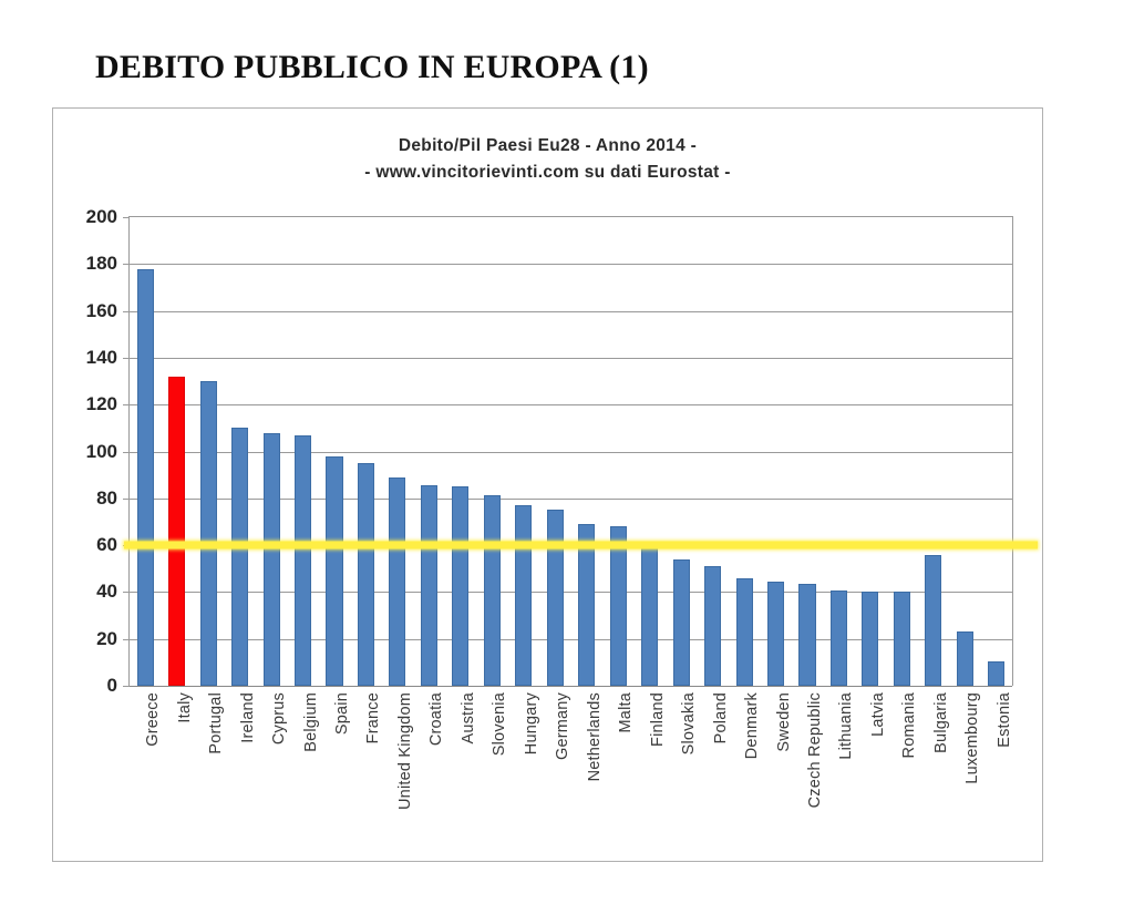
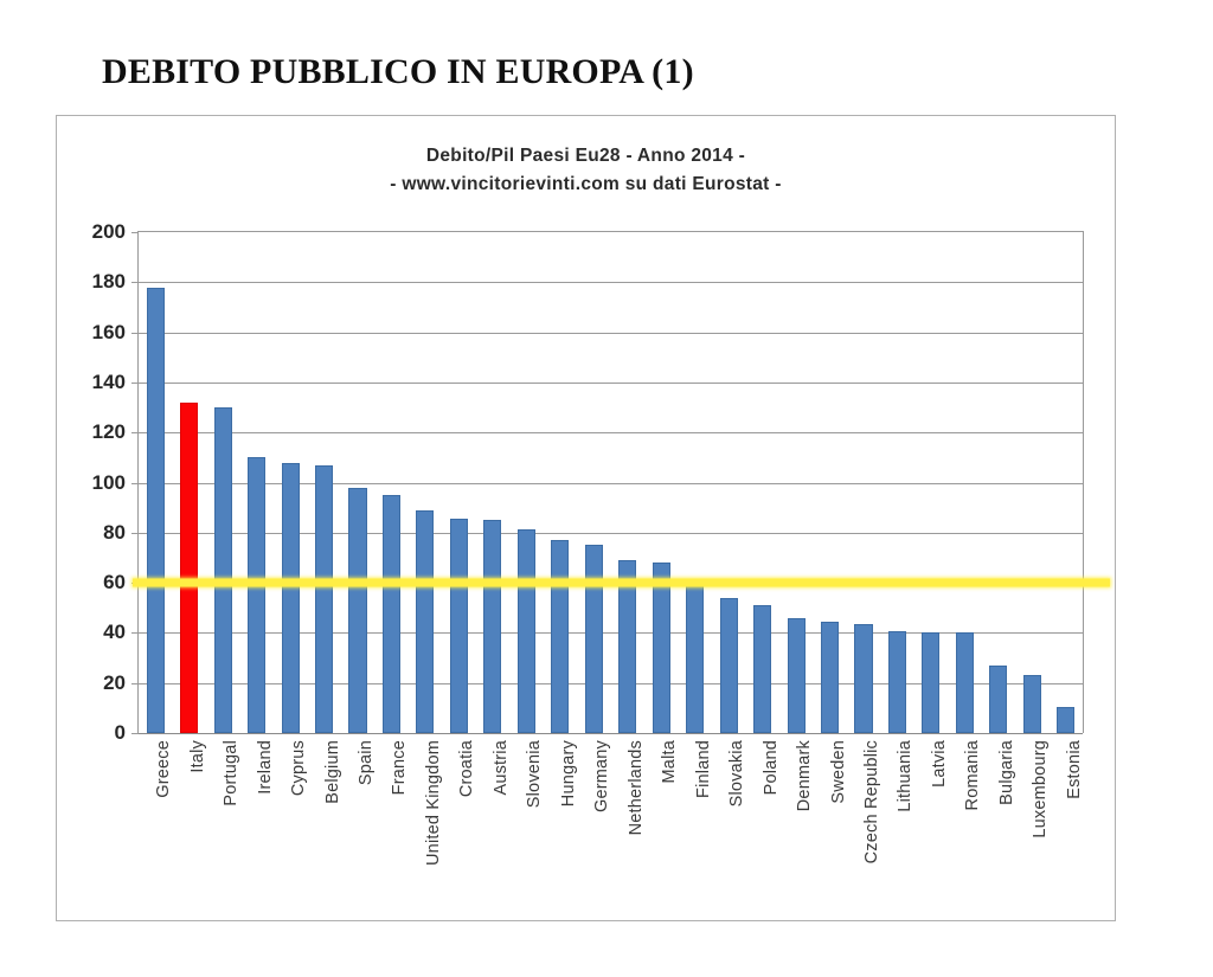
Bulgaria: 56 -> 27
